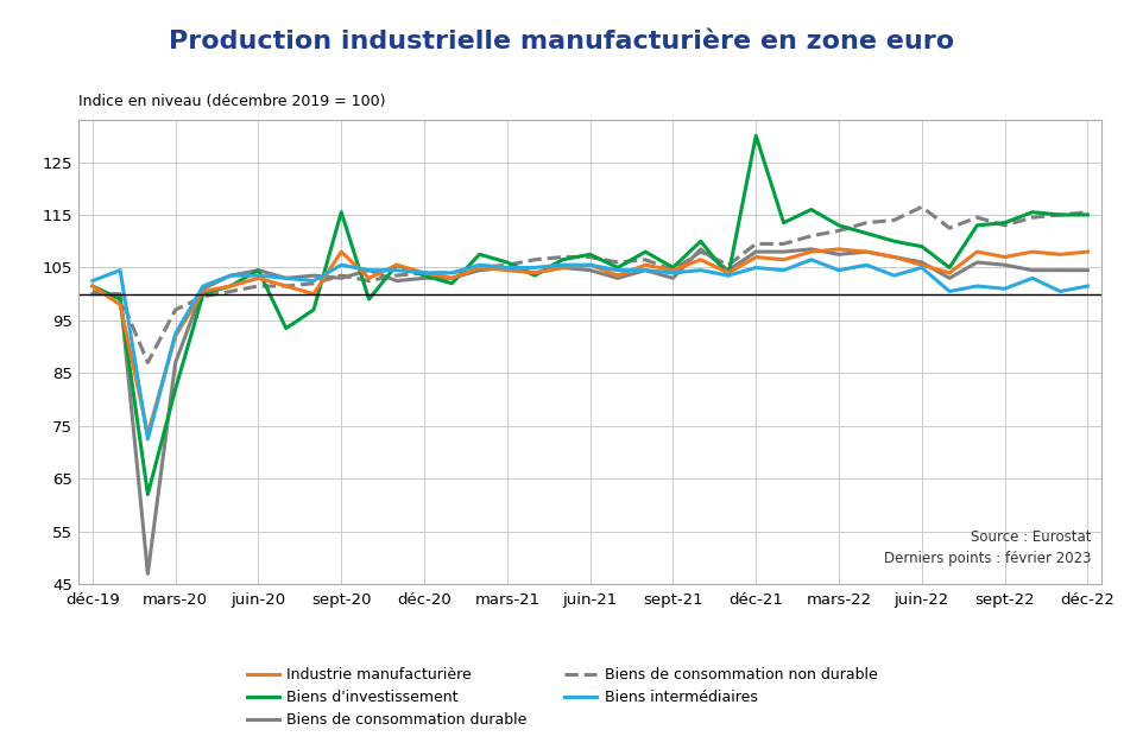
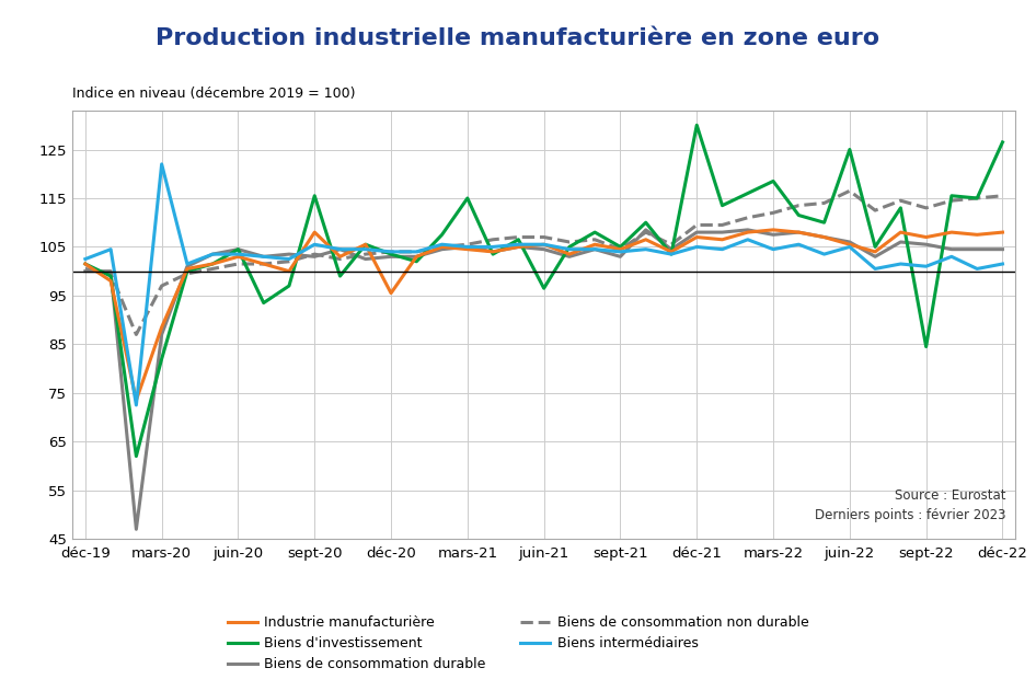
Industrie manufacturière/mars-20: 92.0 -> 88.5
Biens intermédiaires/mars-20: 92.5 -> 122.0
Industrie manufacturière/déc-20: 104.0 -> 95.5
Biens d'investissement/mars-21: 106.0 -> 115.0
Biens d'investissement/juin-21: 107.5 -> 96.5
Biens d'investissement/mars-22: 113.0 -> 118.5
Biens d'investissement/juin-22: 109.0 -> 125.0
Biens d'investissement/sept-22: 113.5 -> 84.5
Biens d'investissement/déc-22: 115.0 -> 126.5
